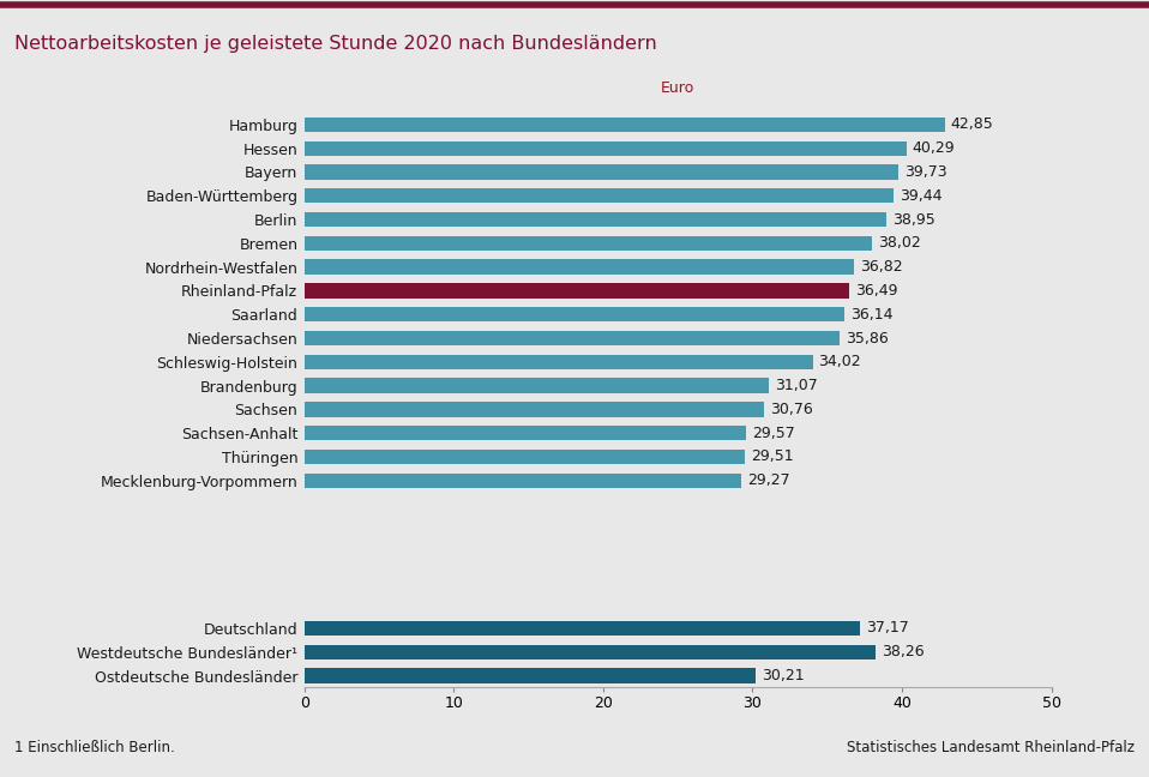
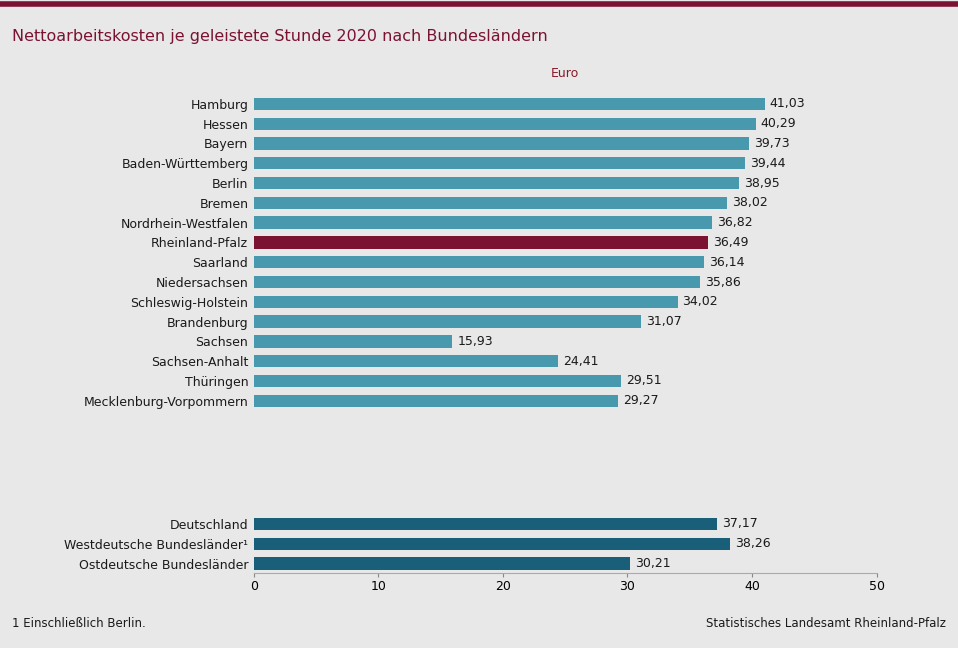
Hamburg: 42,85 -> 41,03
Sachsen: 30,76 -> 15,93
Sachsen-Anhalt: 29,57 -> 24,41
